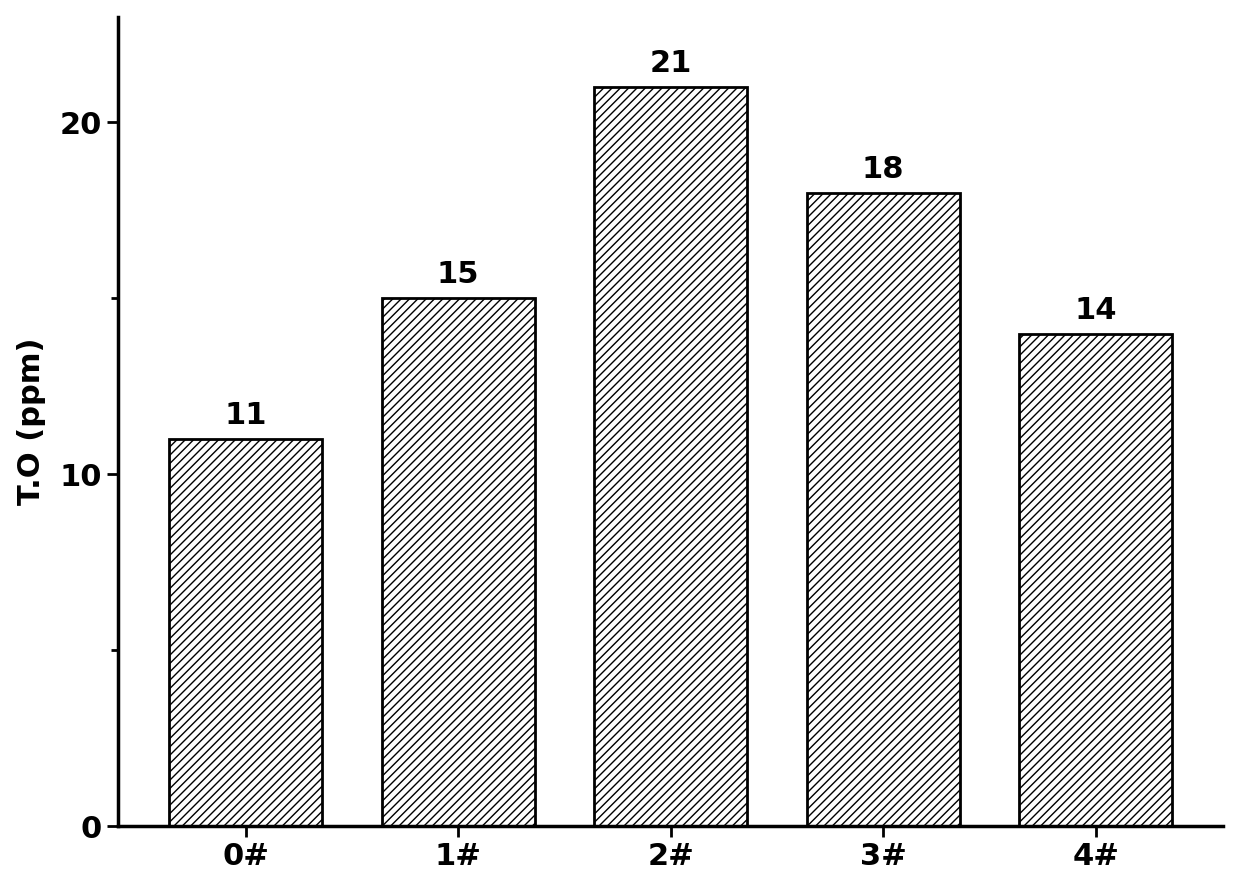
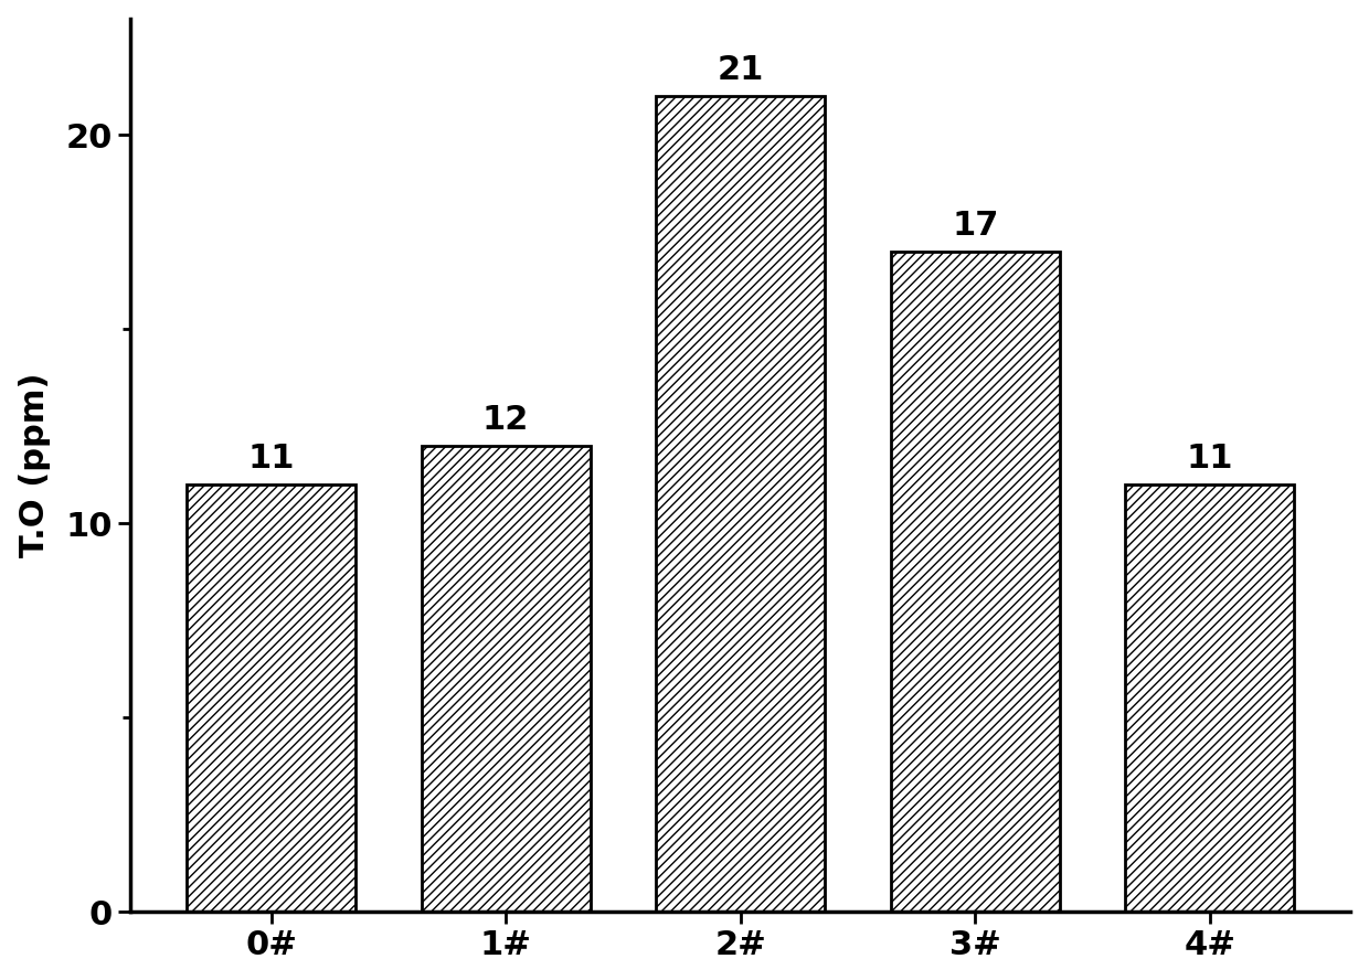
1#: 15 -> 12
3#: 18 -> 17
4#: 14 -> 11
